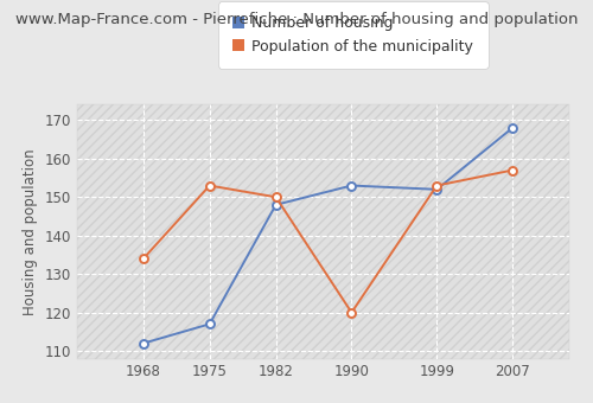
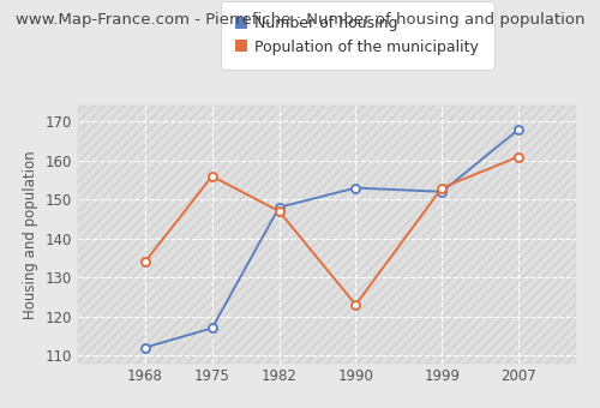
Population of the municipality/1975: 153 -> 156
Population of the municipality/1982: 150 -> 147
Population of the municipality/1990: 120 -> 123
Population of the municipality/2007: 157 -> 161
